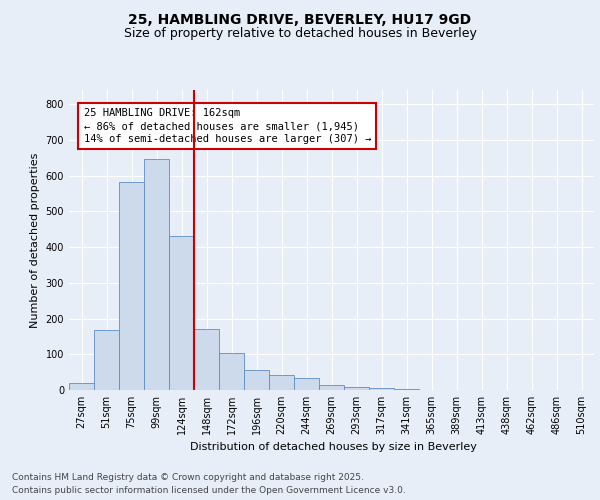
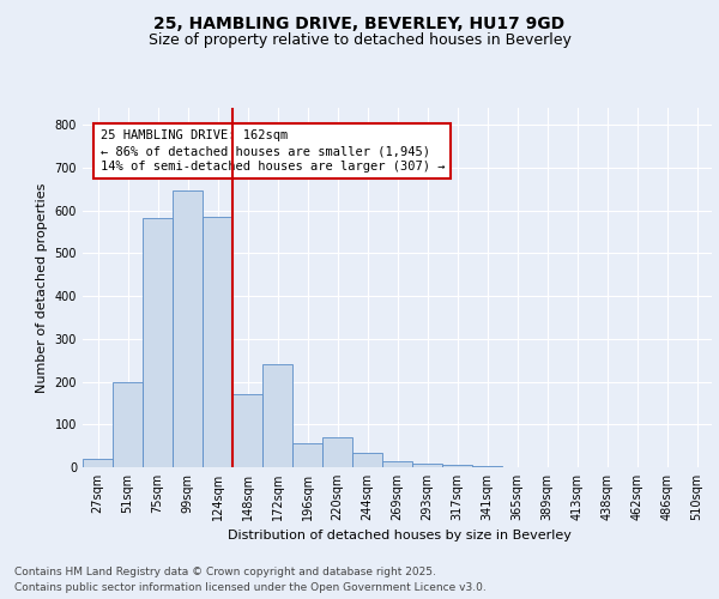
51sqm: 168 -> 200
124sqm: 430 -> 585
172sqm: 103 -> 240
220sqm: 42 -> 70
